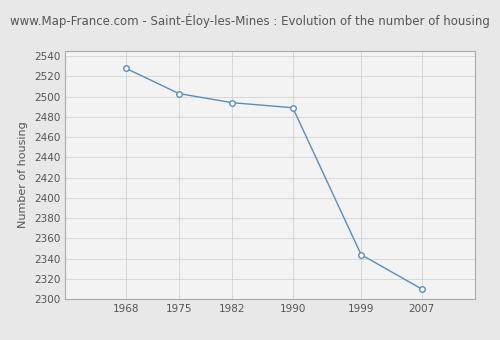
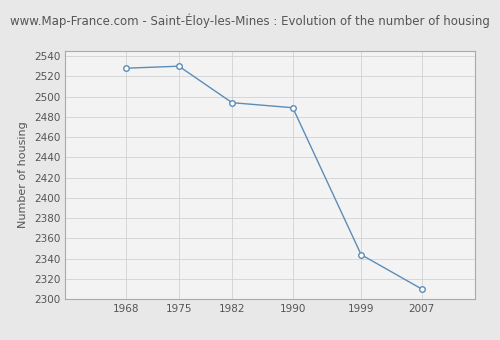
1975: 2503 -> 2530
